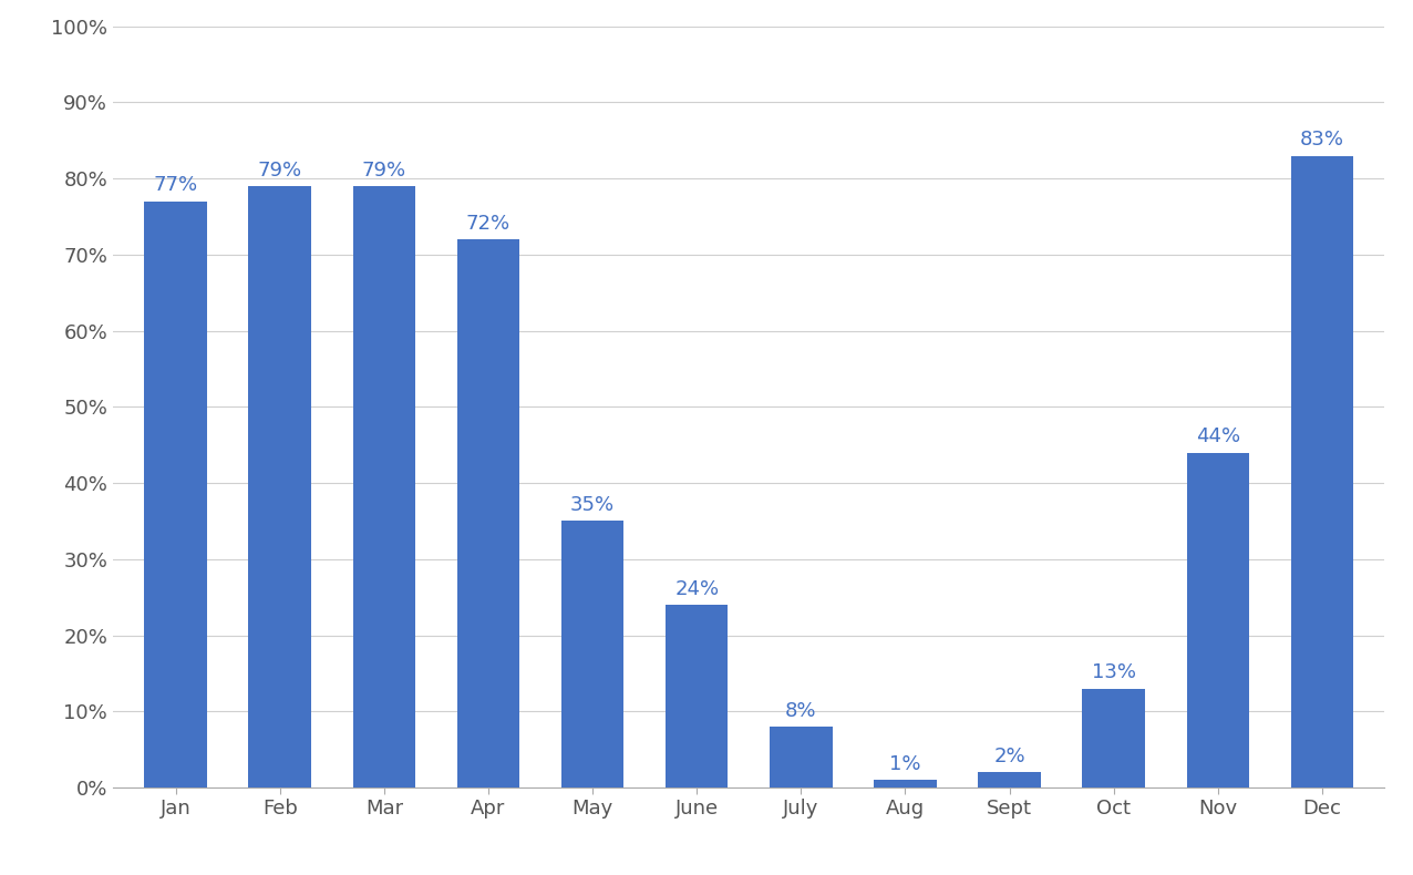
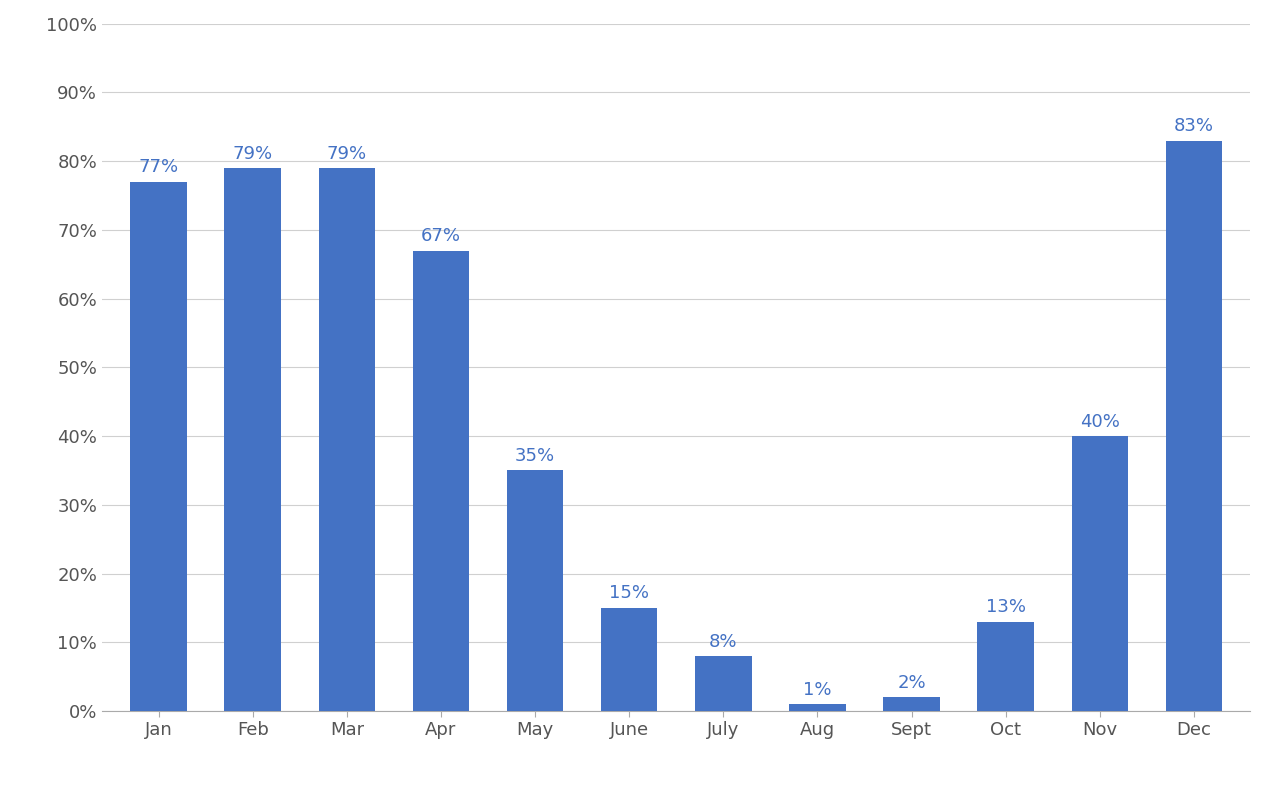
Apr: 72% -> 67%
June: 24% -> 15%
Nov: 44% -> 40%
